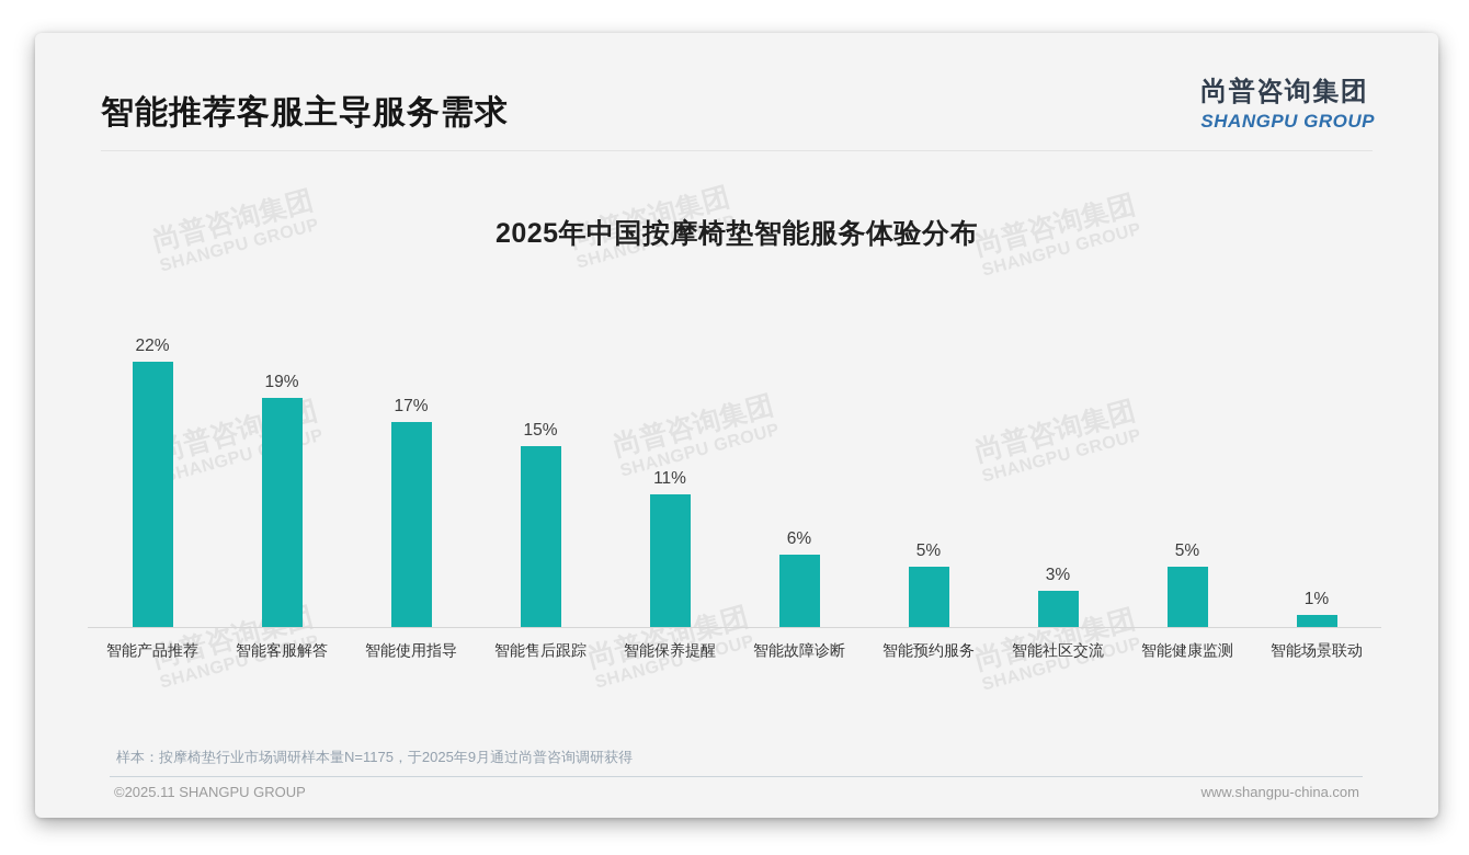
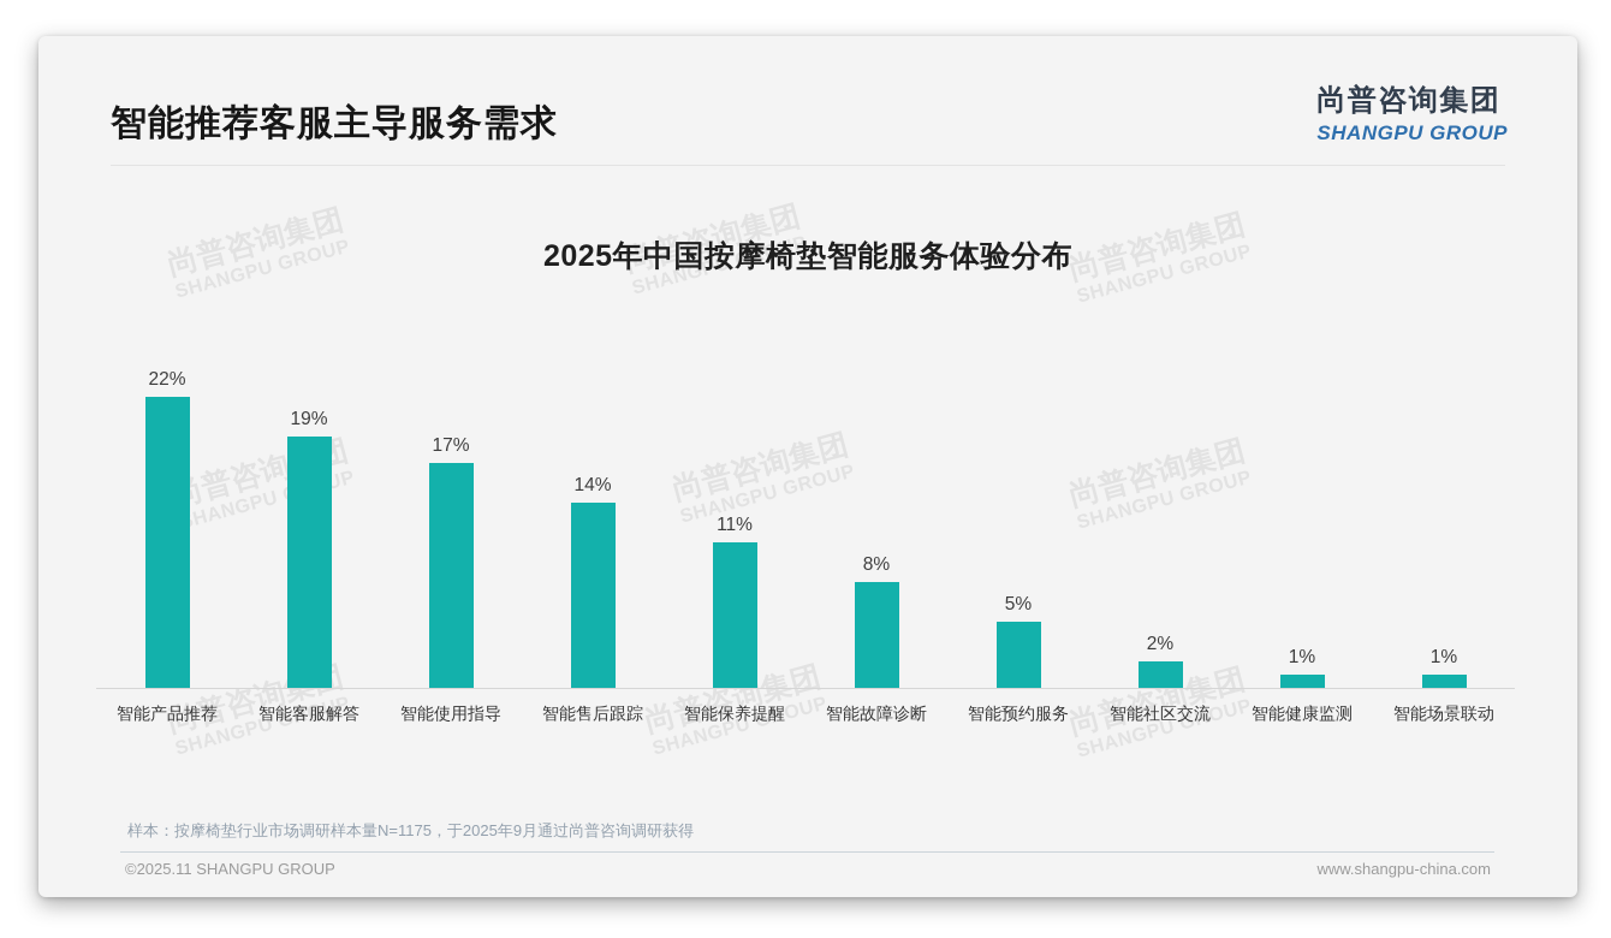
智能售后跟踪: 15% -> 14%
智能故障诊断: 6% -> 8%
智能社区交流: 3% -> 2%
智能健康监测: 5% -> 1%
